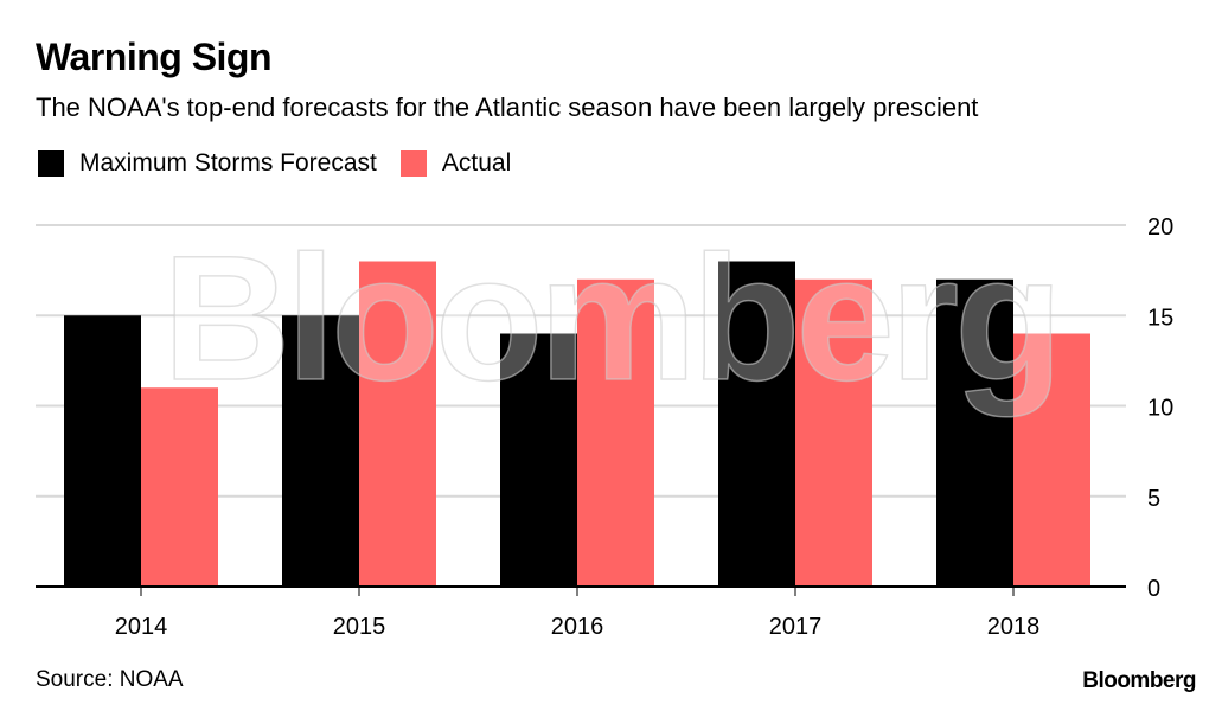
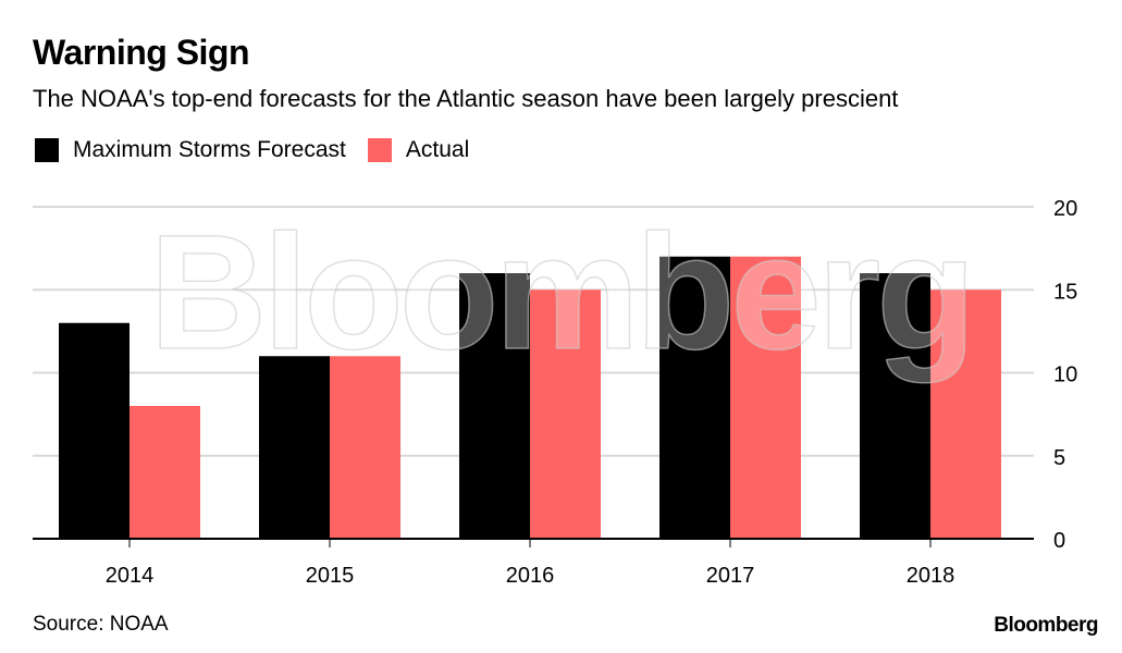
Maximum Storms Forecast/2014: 15 -> 13
Actual/2014: 11 -> 8
Maximum Storms Forecast/2015: 15 -> 11
Actual/2015: 18 -> 11
Maximum Storms Forecast/2016: 14 -> 16
Actual/2016: 17 -> 15
Maximum Storms Forecast/2017: 18 -> 17
Maximum Storms Forecast/2018: 17 -> 16
Actual/2018: 14 -> 15
